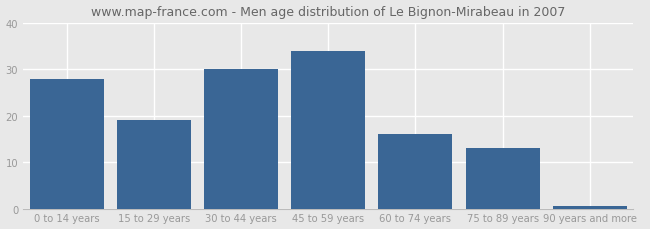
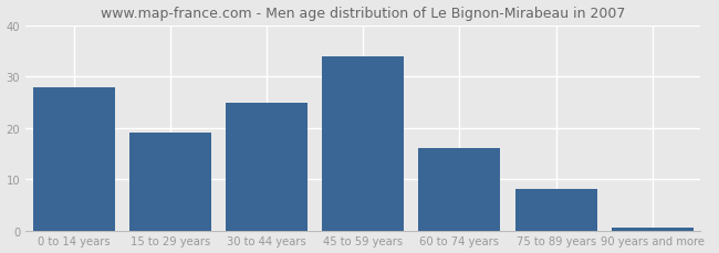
30 to 44 years: 30.0 -> 25.0
75 to 89 years: 13.0 -> 8.0
